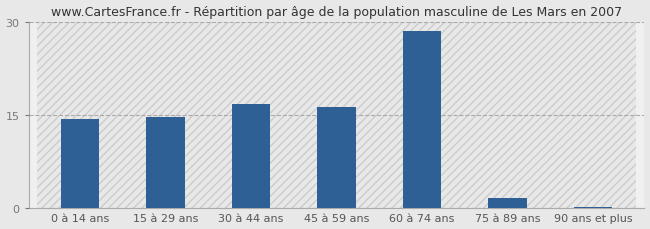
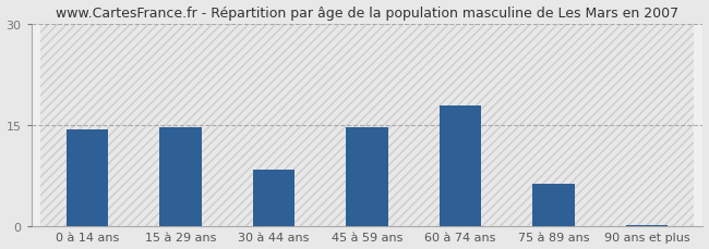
30 à 44 ans: 16.7 -> 8.4
45 à 59 ans: 16.2 -> 14.6
60 à 74 ans: 28.5 -> 17.8
75 à 89 ans: 1.6 -> 6.2
